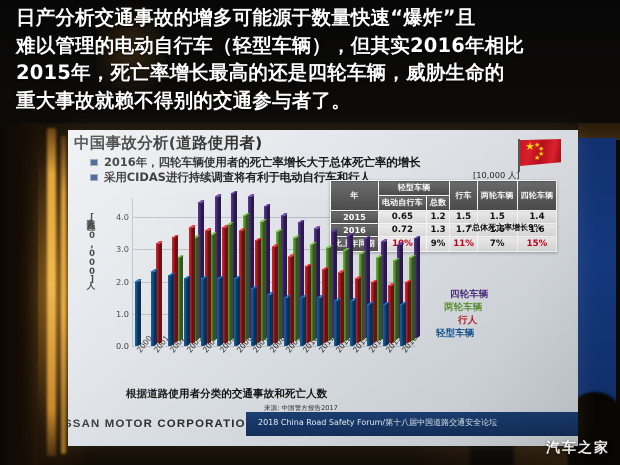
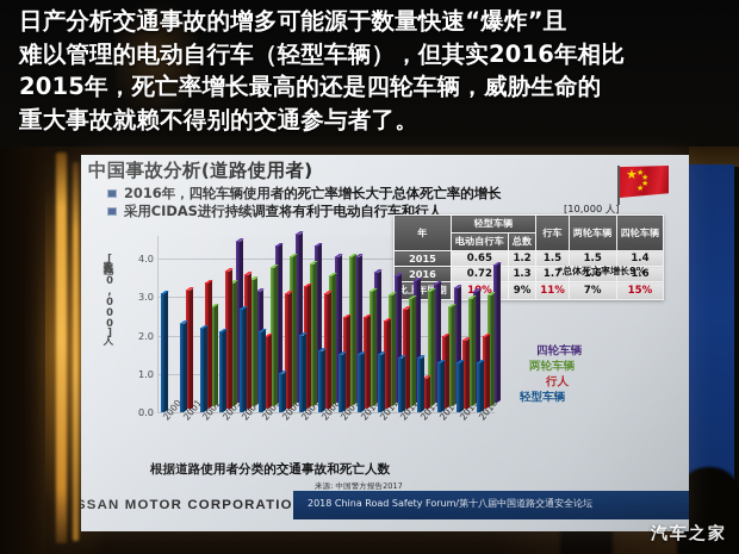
轻型车辆/2000: 2.0 -> 3.1
轻型车辆/2004: 2.1 -> 2.7
四轮车辆/2004: 4.4 -> 2.9
行人/2005: 3.6 -> 1.9
四轮车辆/2005: 4.5 -> 4.1
轻型车辆/2006: 2.1 -> 1.0
行人/2006: 3.5 -> 3.0
轻型车辆/2007: 1.8 -> 2.0
行人/2009: 2.7 -> 2.4
两轮车辆/2009: 3.2 -> 3.9
四轮车辆/2009: 3.6 -> 3.8
行人/2012: 2.2 -> 2.6
行人/2013: 2.0 -> 0.8
两轮车辆/2013: 2.7 -> 3.0
两轮车辆/2015: 2.5 -> 2.8
两轮车辆/2016: 2.6 -> 2.9
四轮车辆/2016: 3.1 -> 3.6
